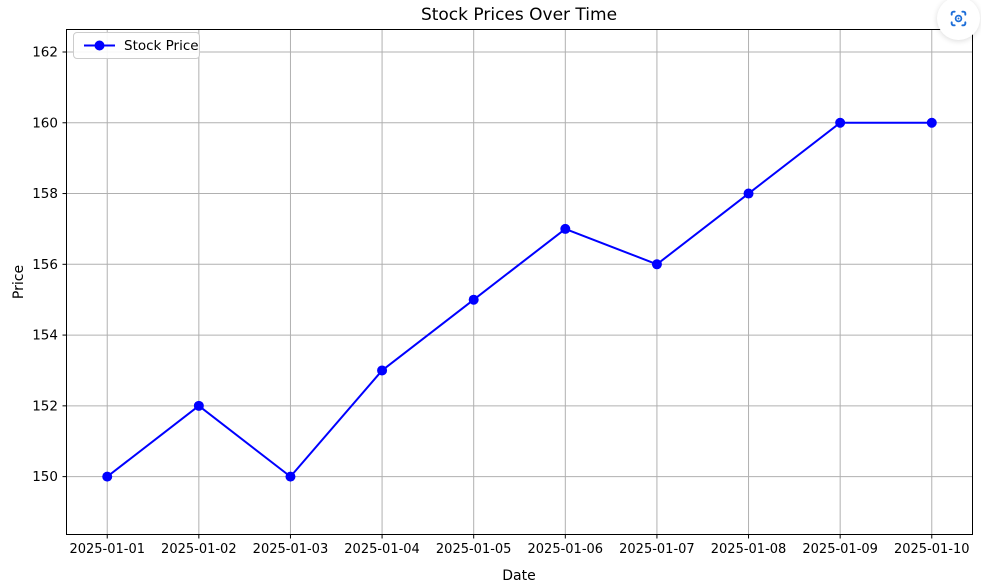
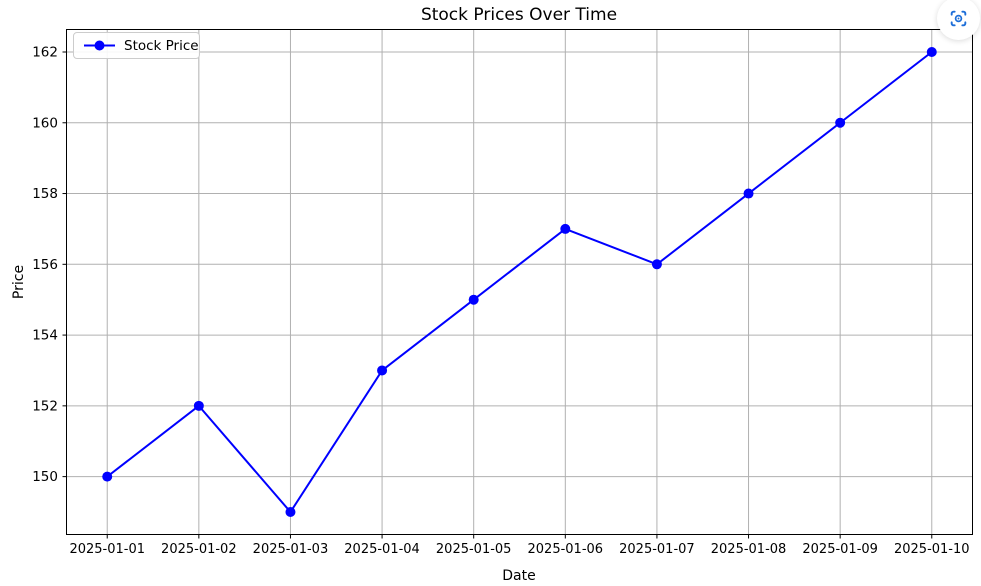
2025-01-03: 150 -> 149
2025-01-10: 160 -> 162
